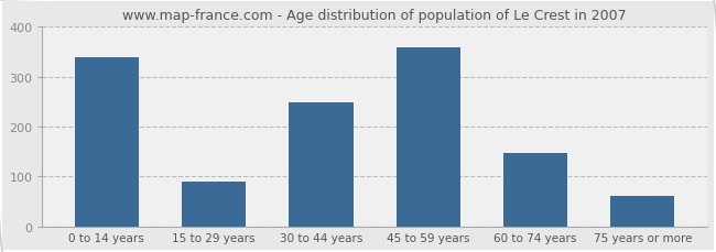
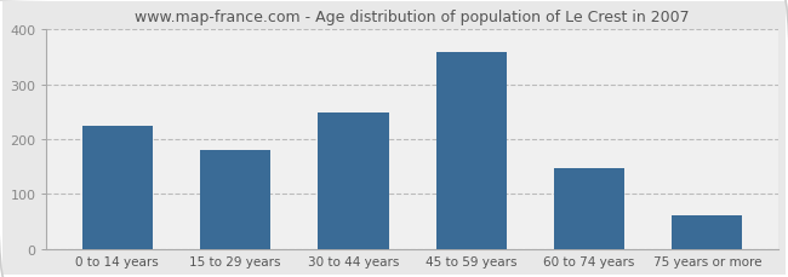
0 to 14 years: 340 -> 225
15 to 29 years: 90 -> 180
